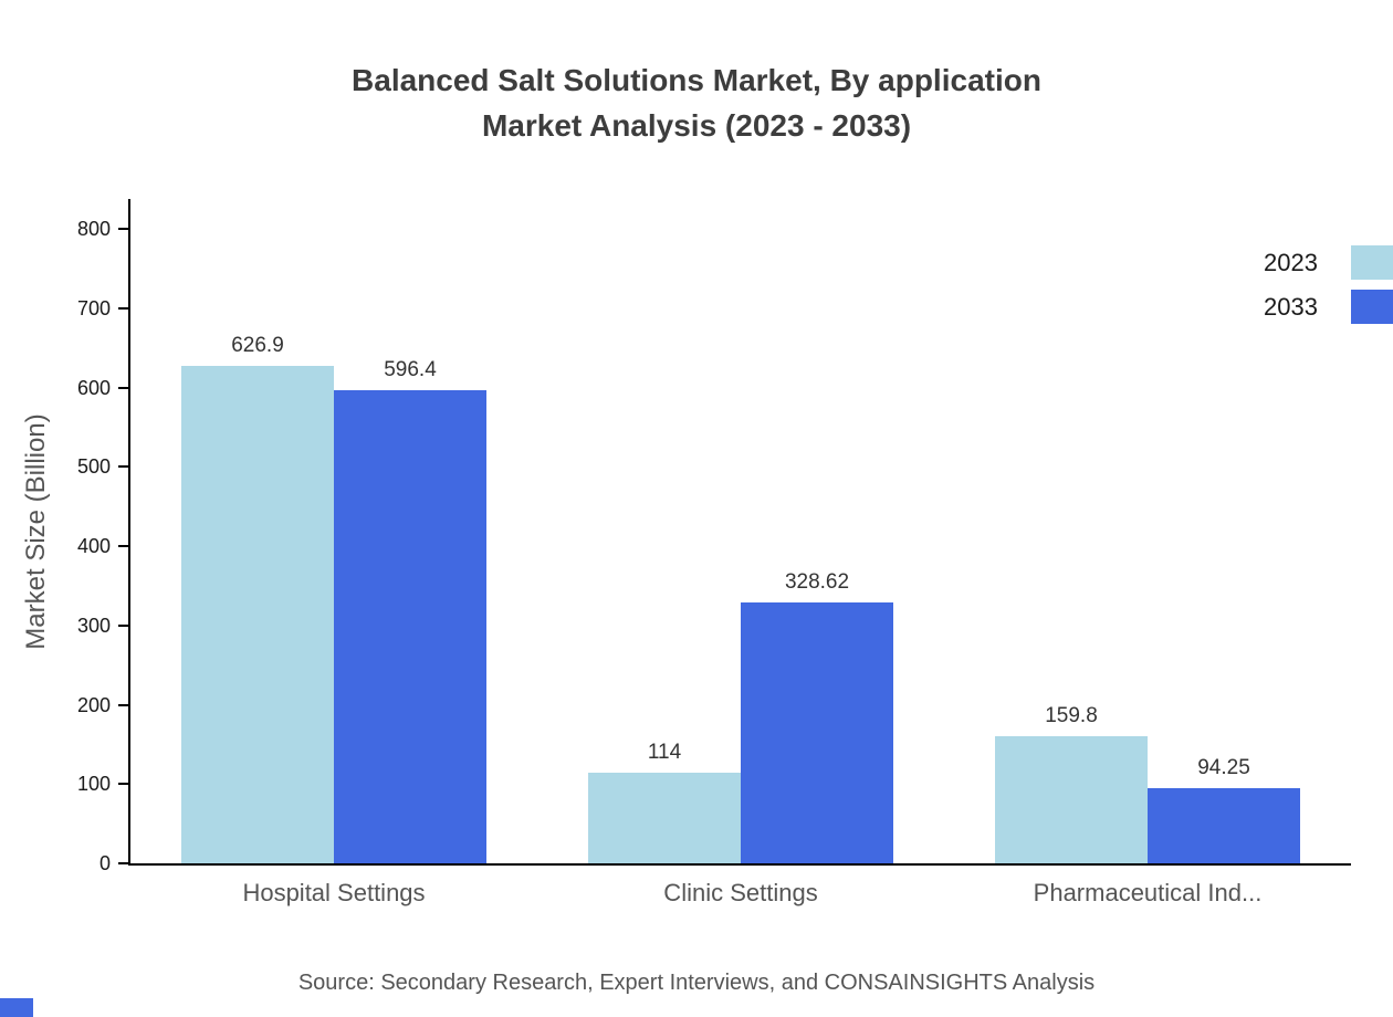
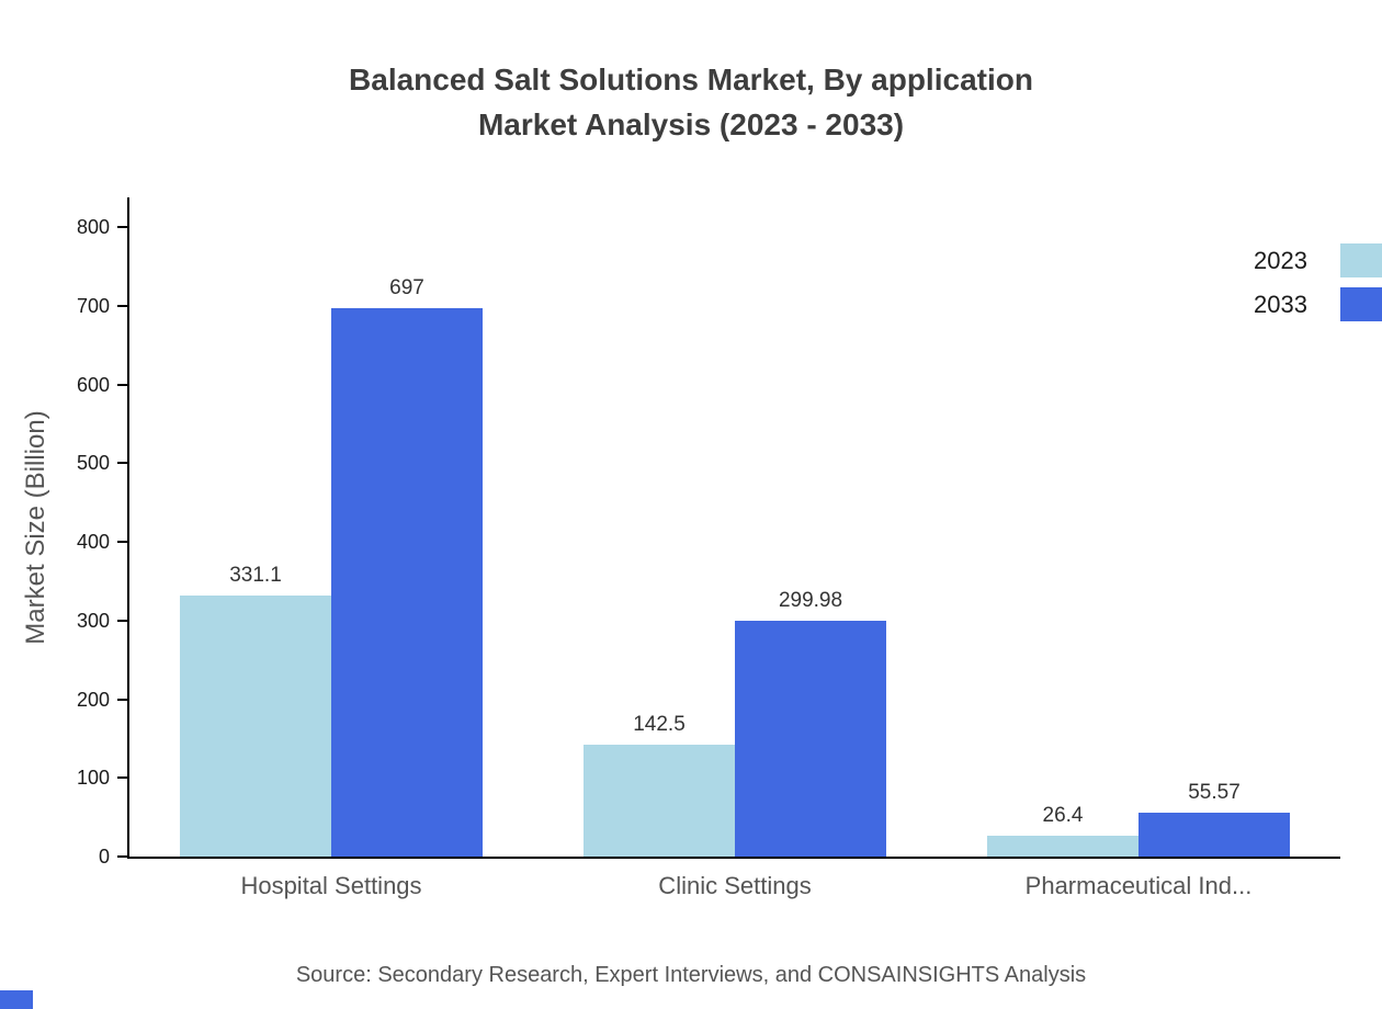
2023/Hospital Settings: 626.9 -> 331.1
2033/Hospital Settings: 596.4 -> 697
2023/Clinic Settings: 114 -> 142.5
2033/Clinic Settings: 328.62 -> 299.98
2023/Pharmaceutical Ind...: 159.8 -> 26.4
2033/Pharmaceutical Ind...: 94.25 -> 55.57
